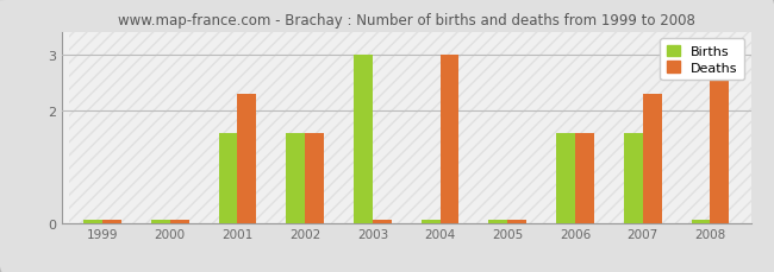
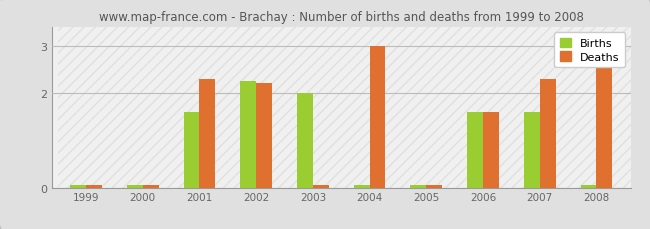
Births/2002: 1.60 -> 2.25
Deaths/2002: 1.60 -> 2.20
Births/2003: 3.00 -> 2.00
